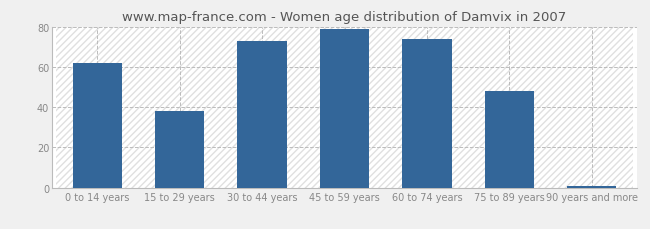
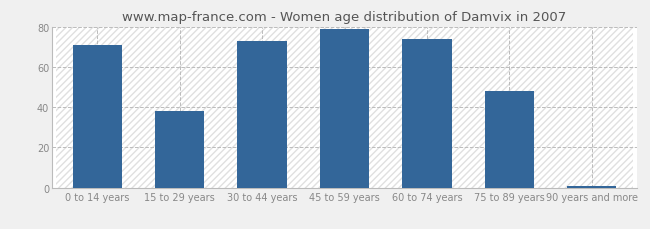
0 to 14 years: 62 -> 71
